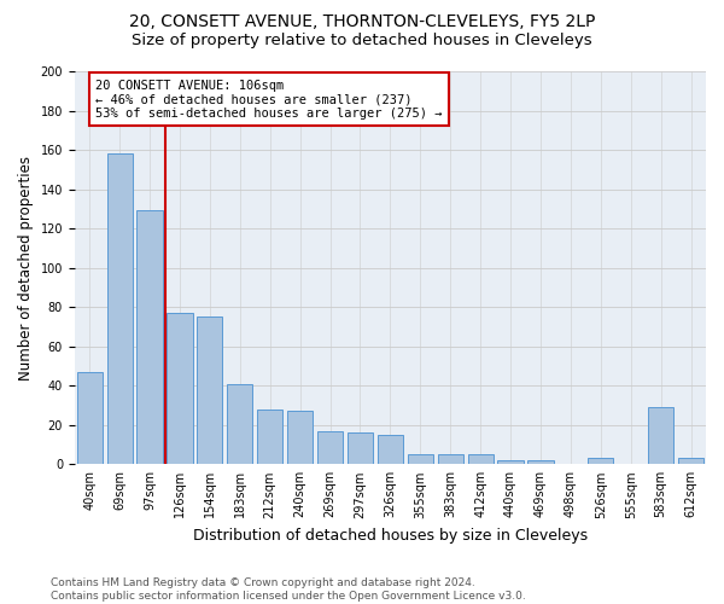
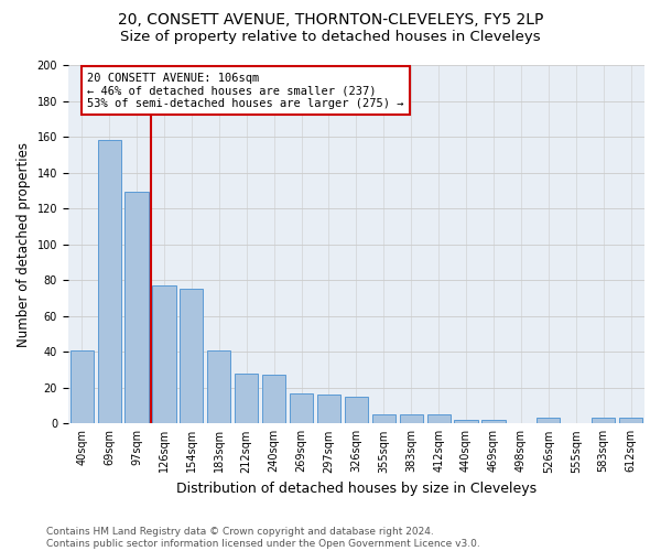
40sqm: 47 -> 41
583sqm: 29 -> 3
